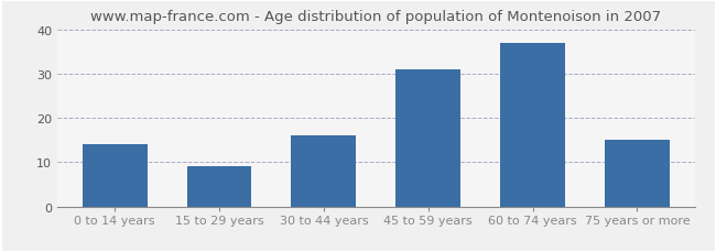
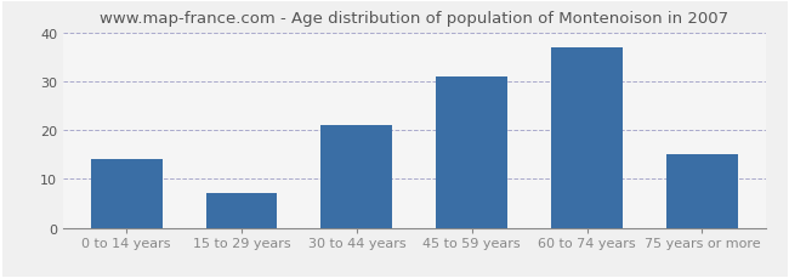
15 to 29 years: 9 -> 7
30 to 44 years: 16 -> 21
